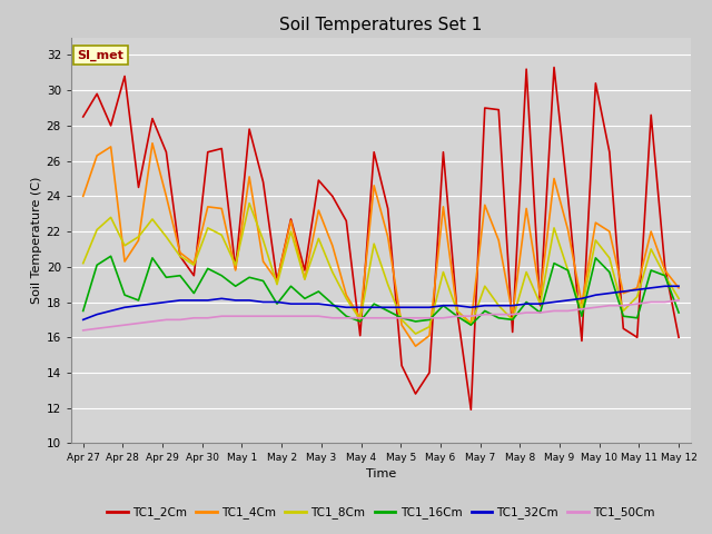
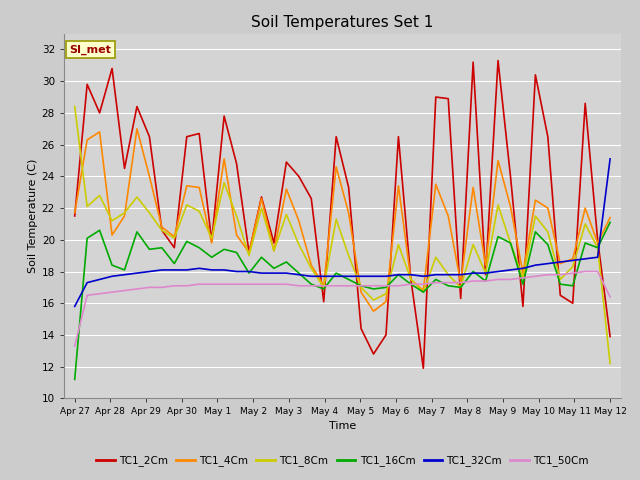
TC1_2Cm/Apr 27: 28.5 -> 21.5
TC1_4Cm/Apr 27: 24.0 -> 21.7
TC1_8Cm/Apr 27: 20.2 -> 28.4
TC1_16Cm/Apr 27: 17.5 -> 11.2
TC1_32Cm/Apr 27: 17.0 -> 15.8
TC1_50Cm/Apr 27: 16.4 -> 13.3
TC1_2Cm/May 12: 16.0 -> 13.9
TC1_4Cm/May 12: 18.8 -> 21.4
TC1_8Cm/May 12: 18.2 -> 12.2
TC1_16Cm/May 12: 17.4 -> 21.1
TC1_32Cm/May 12: 18.9 -> 25.1
TC1_50Cm/May 12: 18.1 -> 16.4
